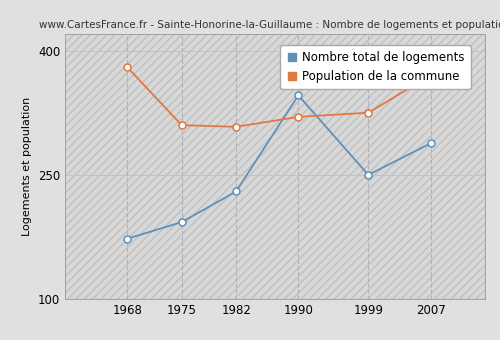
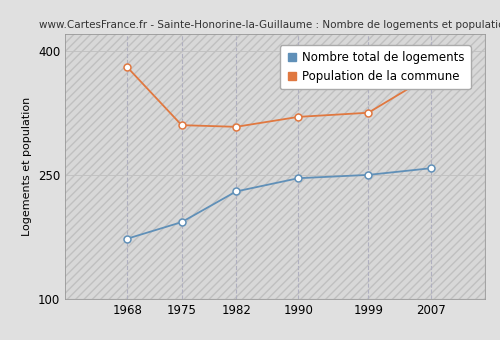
Nombre total de logements/1990: 346 -> 246
Nombre total de logements/2007: 288 -> 258
